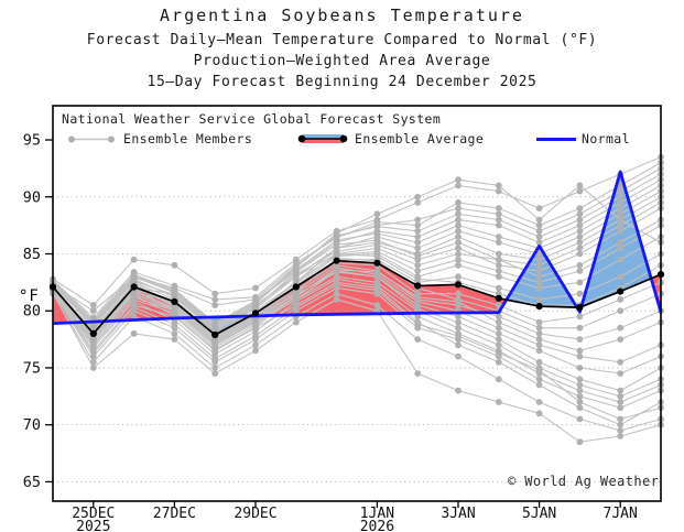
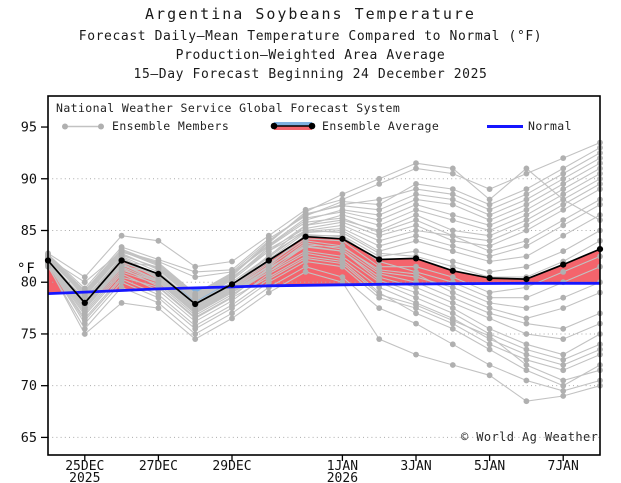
Normal/5JAN: 85.7 -> 79.9
Normal/7JAN: 92.2 -> 79.9
